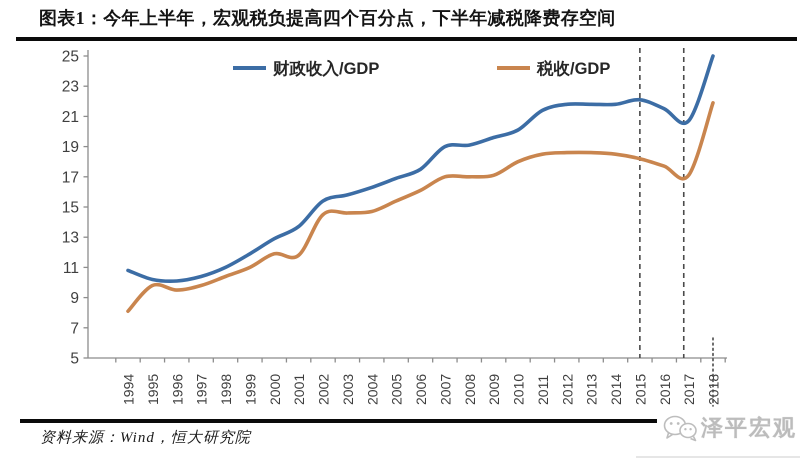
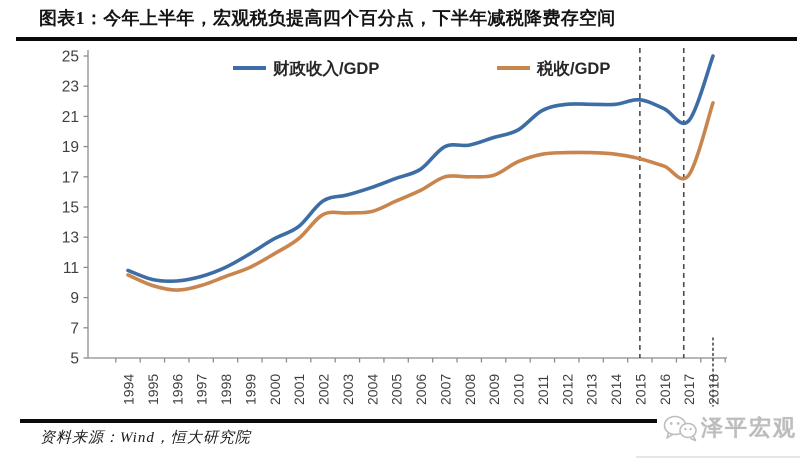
税收/GDP/1994: 8.1 -> 10.5
税收/GDP/2001: 11.8 -> 12.9
